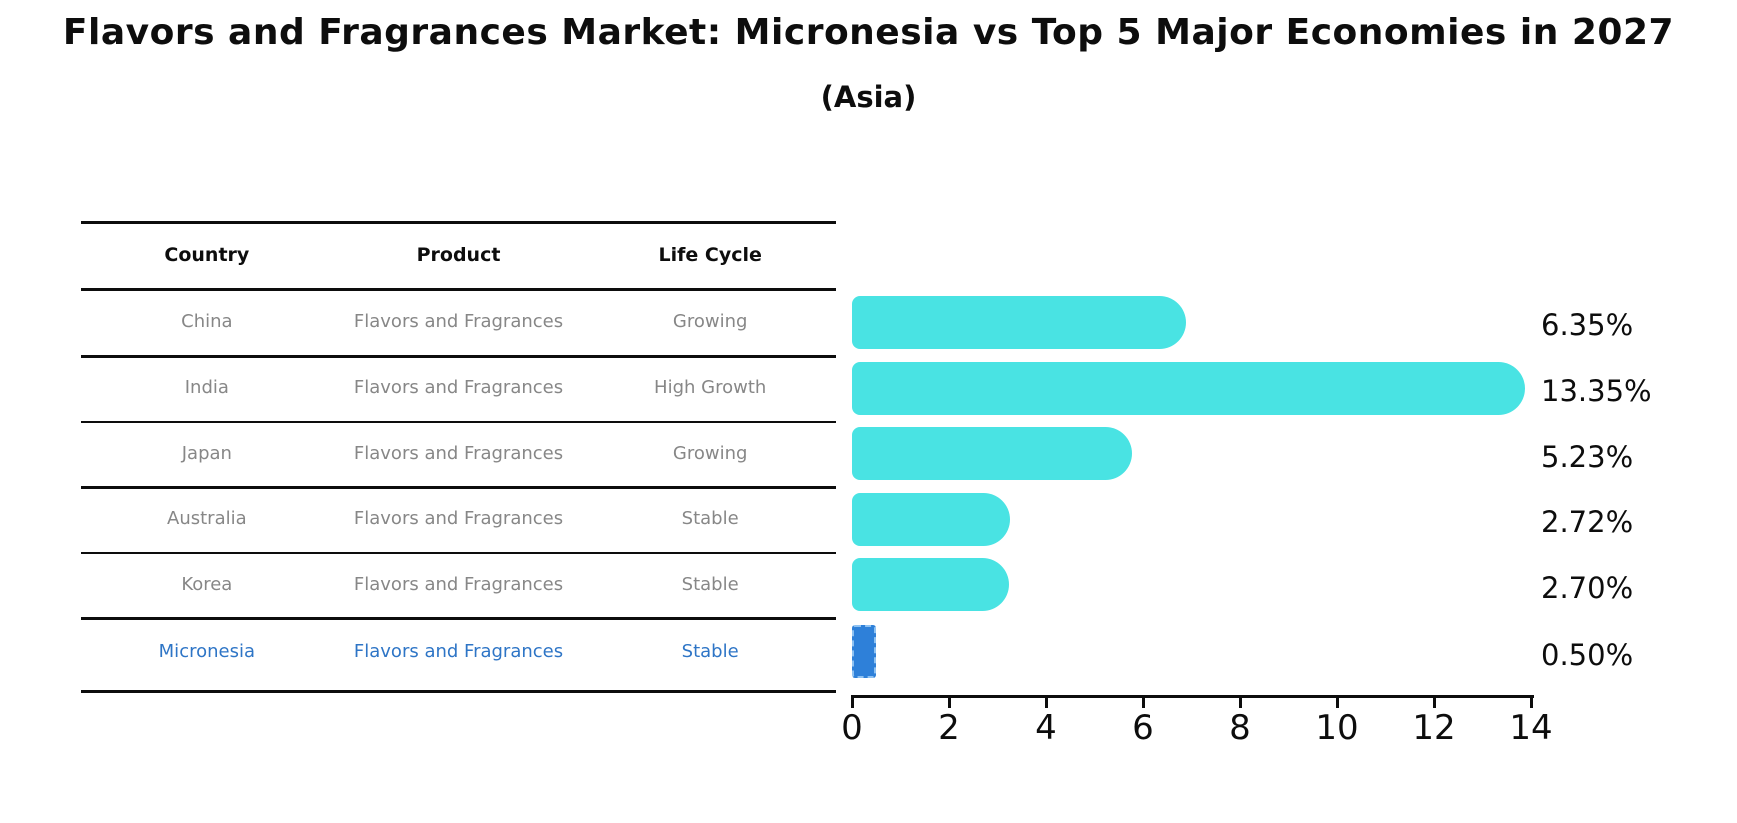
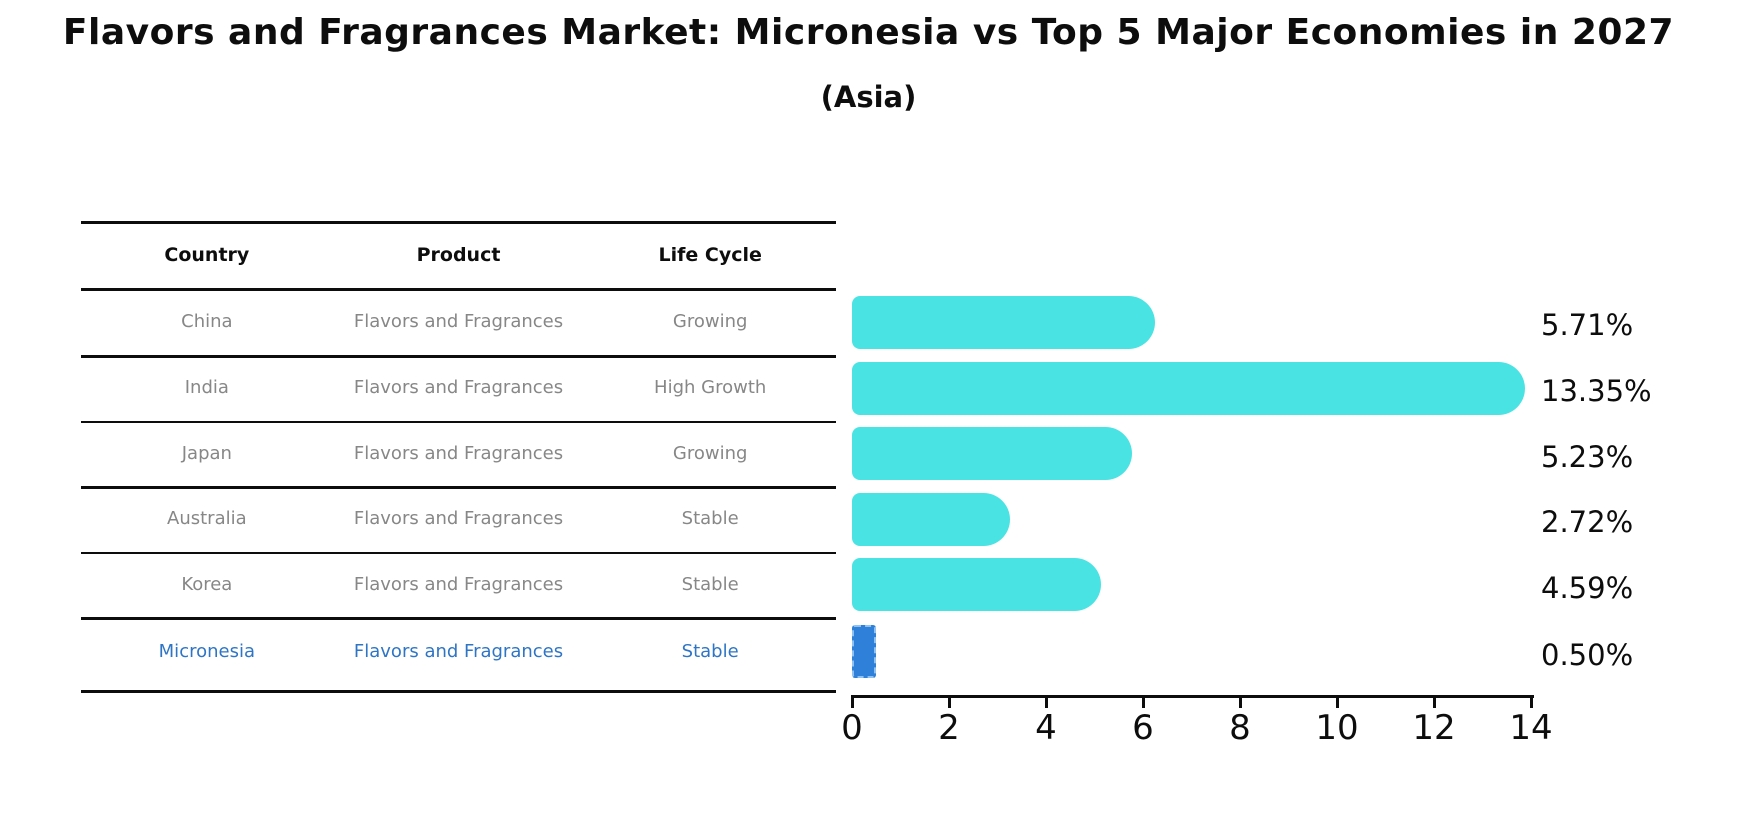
China: 6.35% -> 5.71%
Korea: 2.70% -> 4.59%
